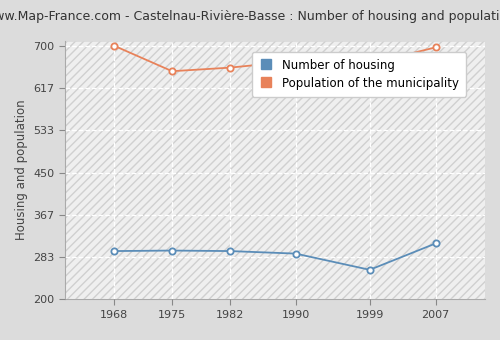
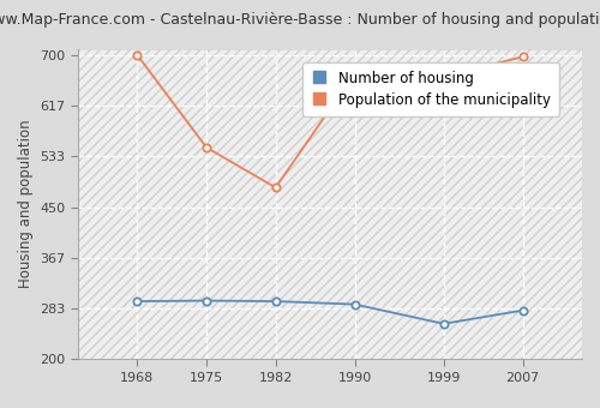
Population of the municipality/1975: 650 -> 548
Population of the municipality/1982: 657 -> 482
Number of housing/2007: 310 -> 280
